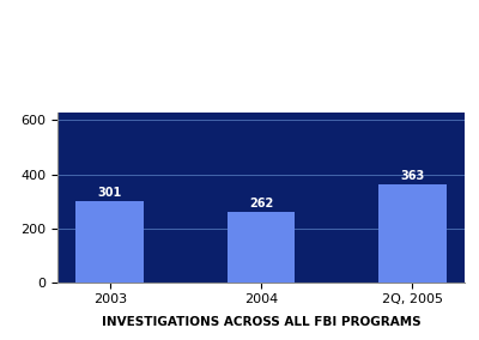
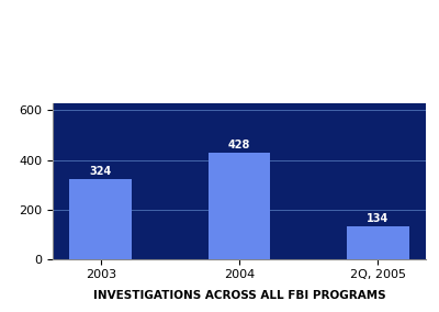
2003: 301 -> 324
2004: 262 -> 428
2Q, 2005: 363 -> 134
